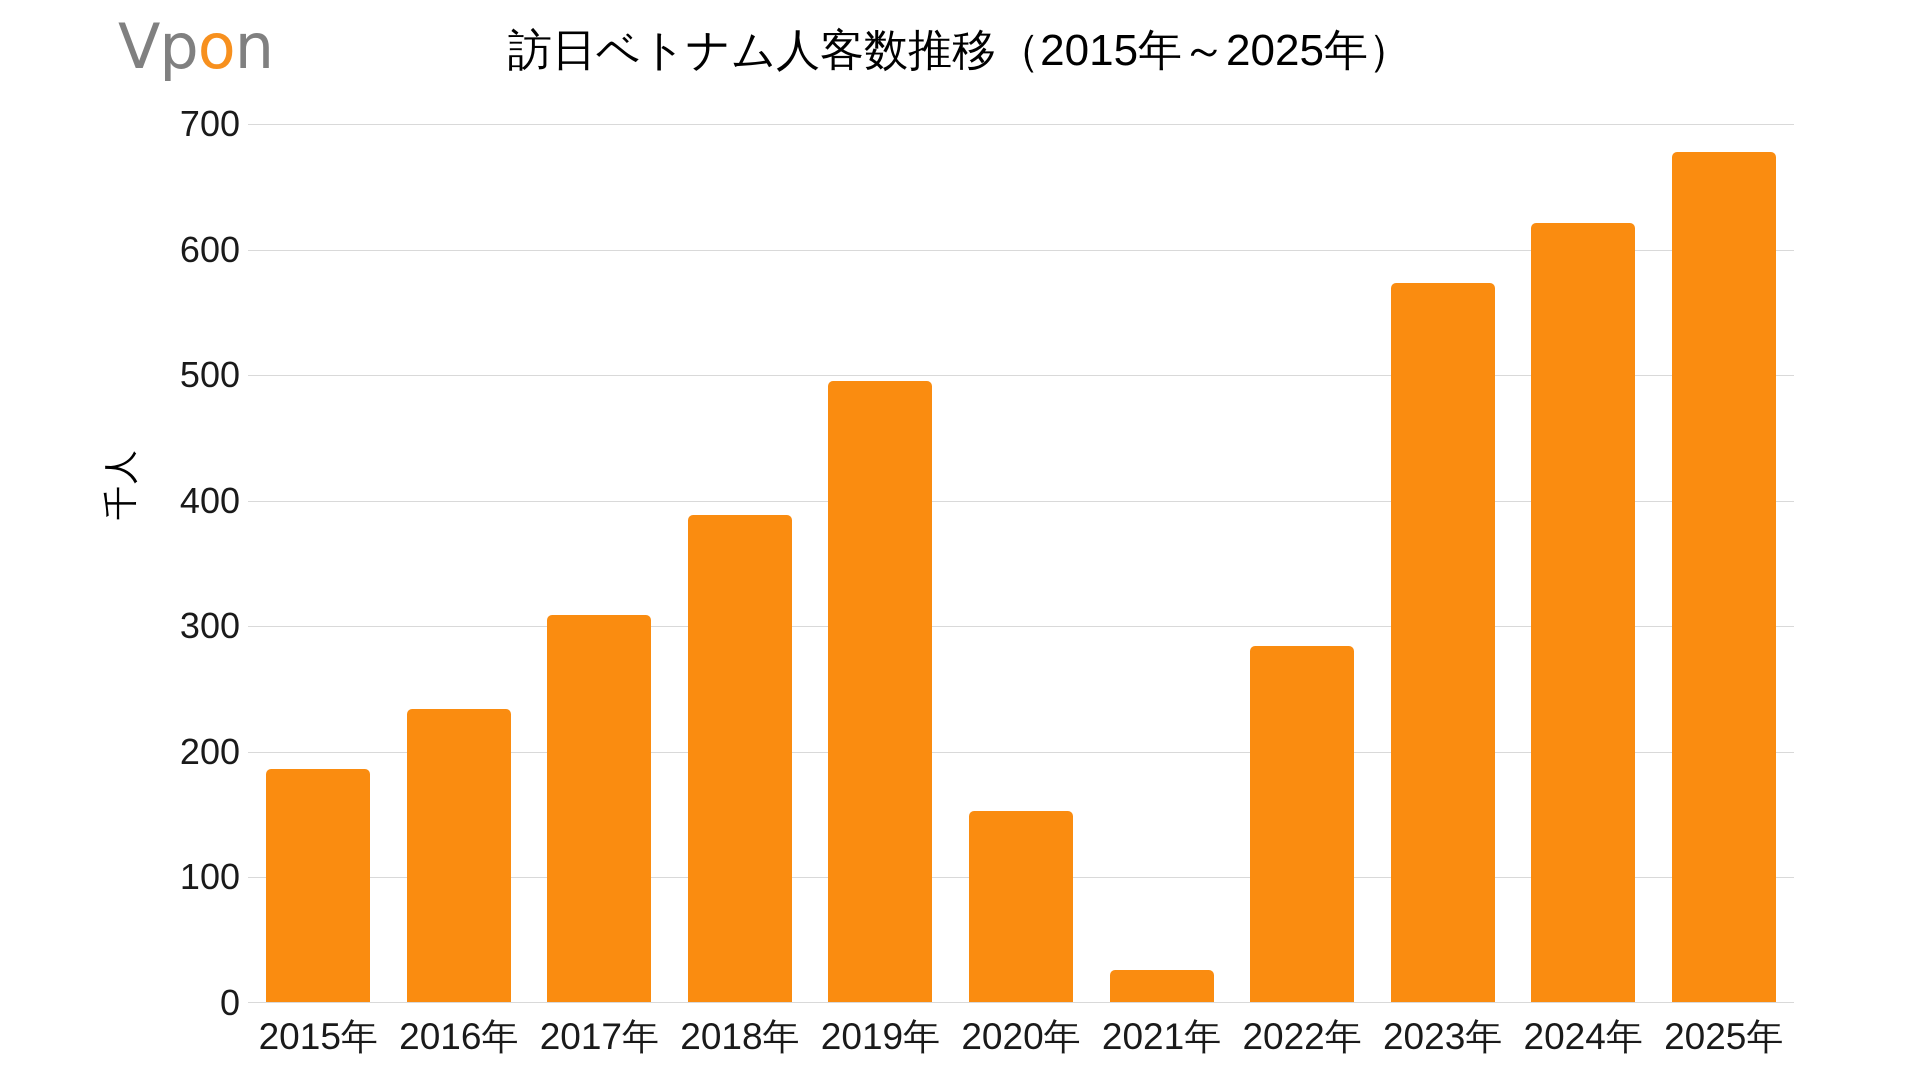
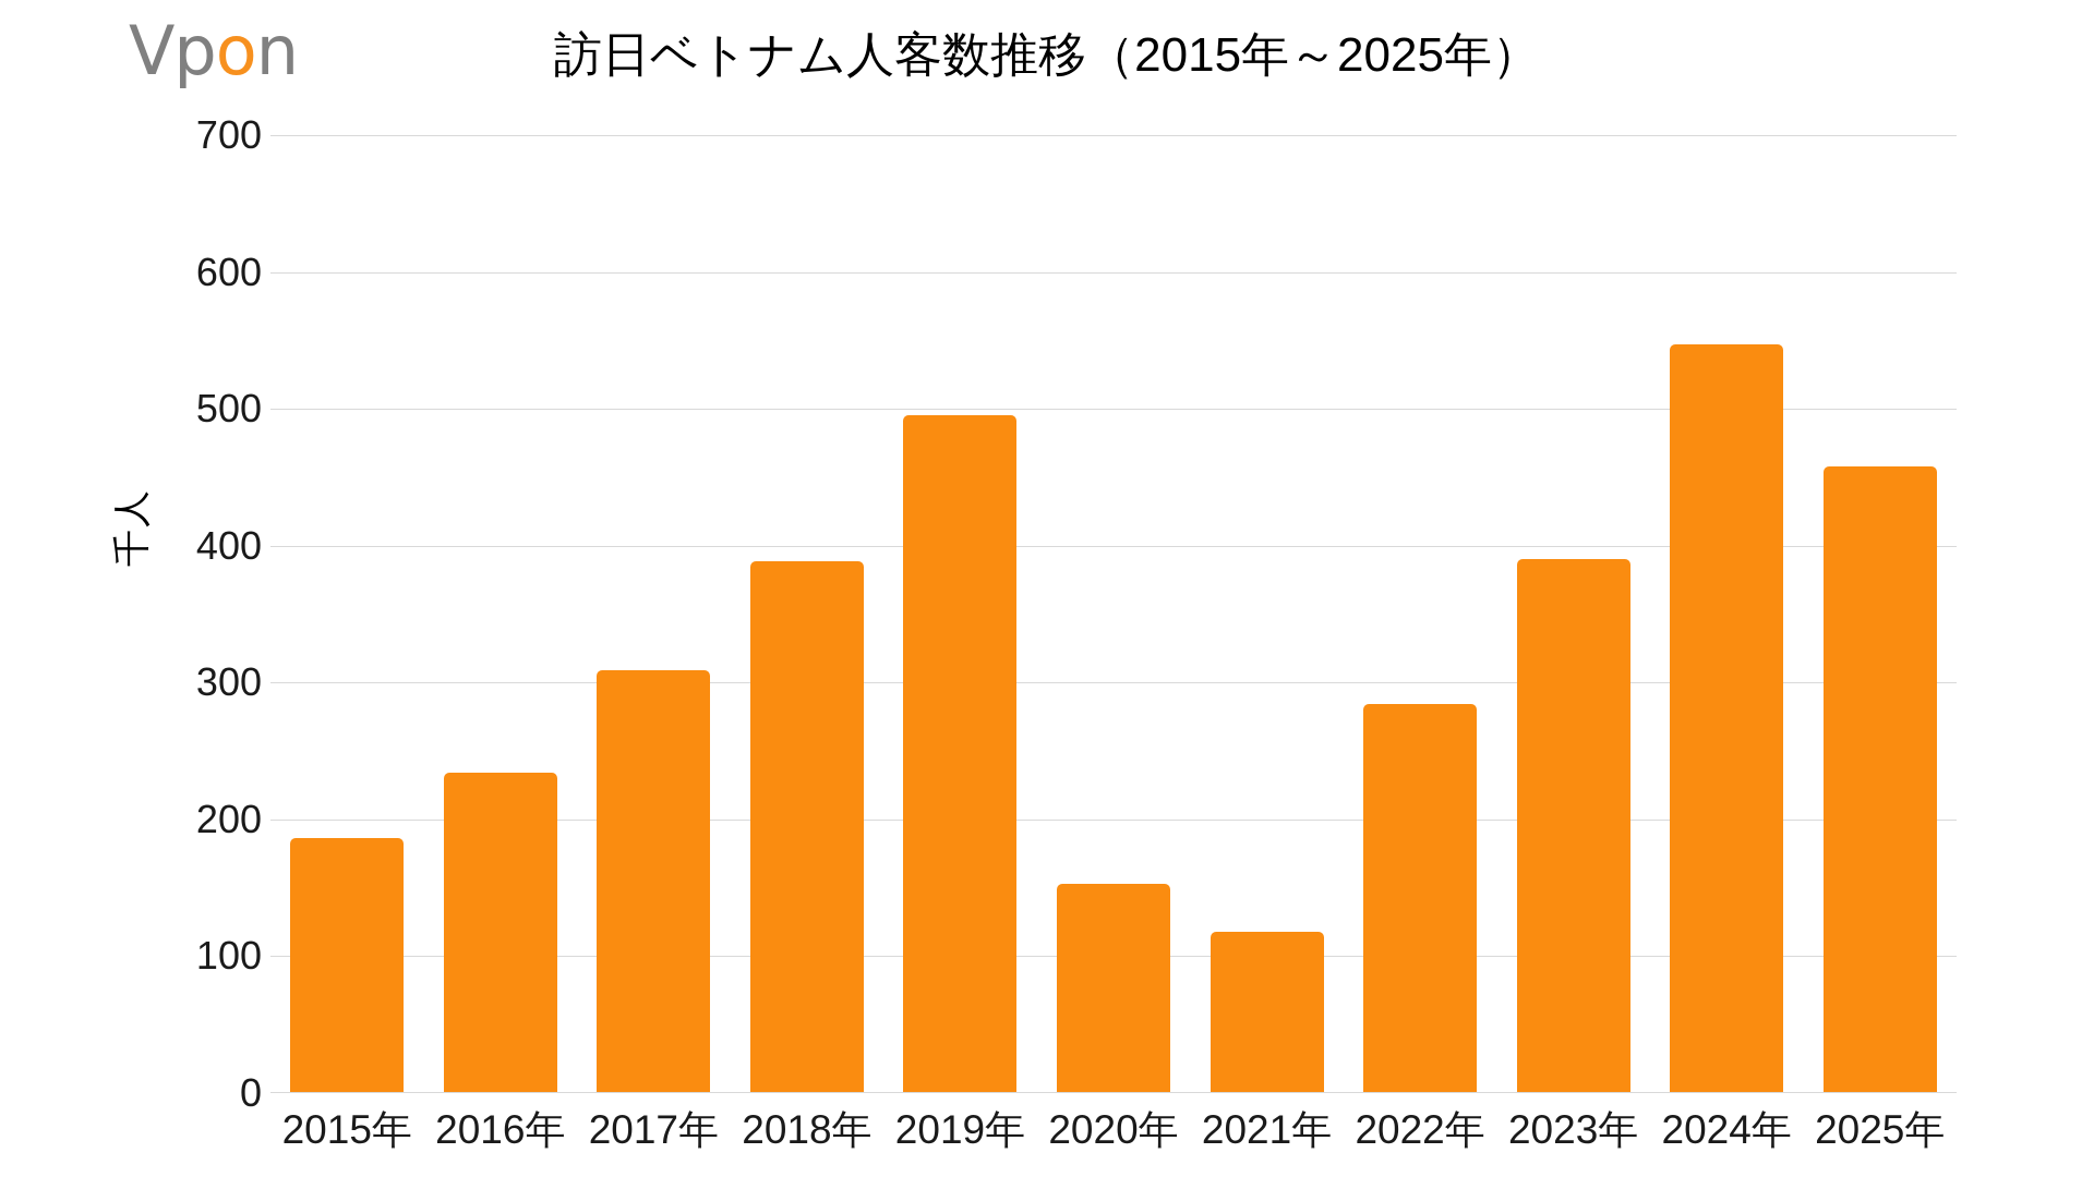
2021年: 26 -> 118
2023年: 573 -> 390
2024年: 621 -> 547
2025年: 678 -> 458
